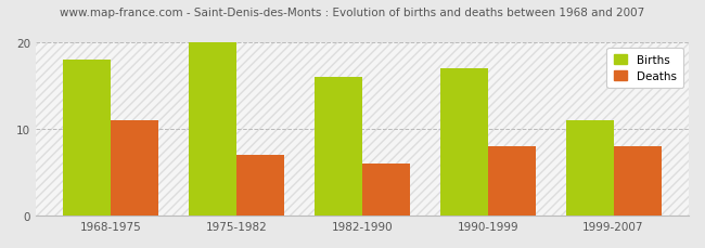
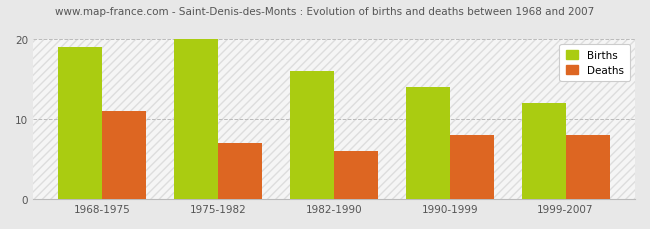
Births/1968-1975: 18 -> 19
Births/1990-1999: 17 -> 14
Births/1999-2007: 11 -> 12
